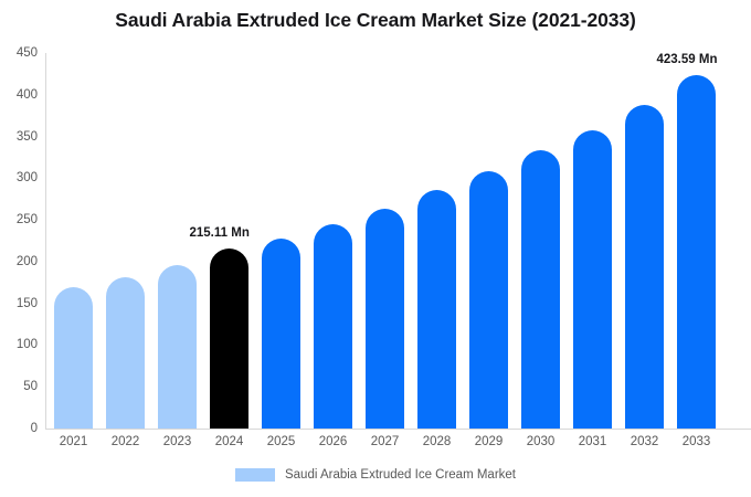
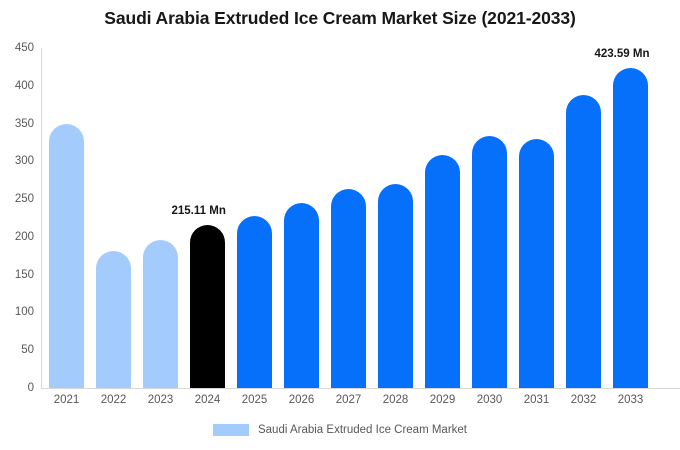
2021: 170 -> 350
2028: 290 -> 270
2031: 360 -> 330
